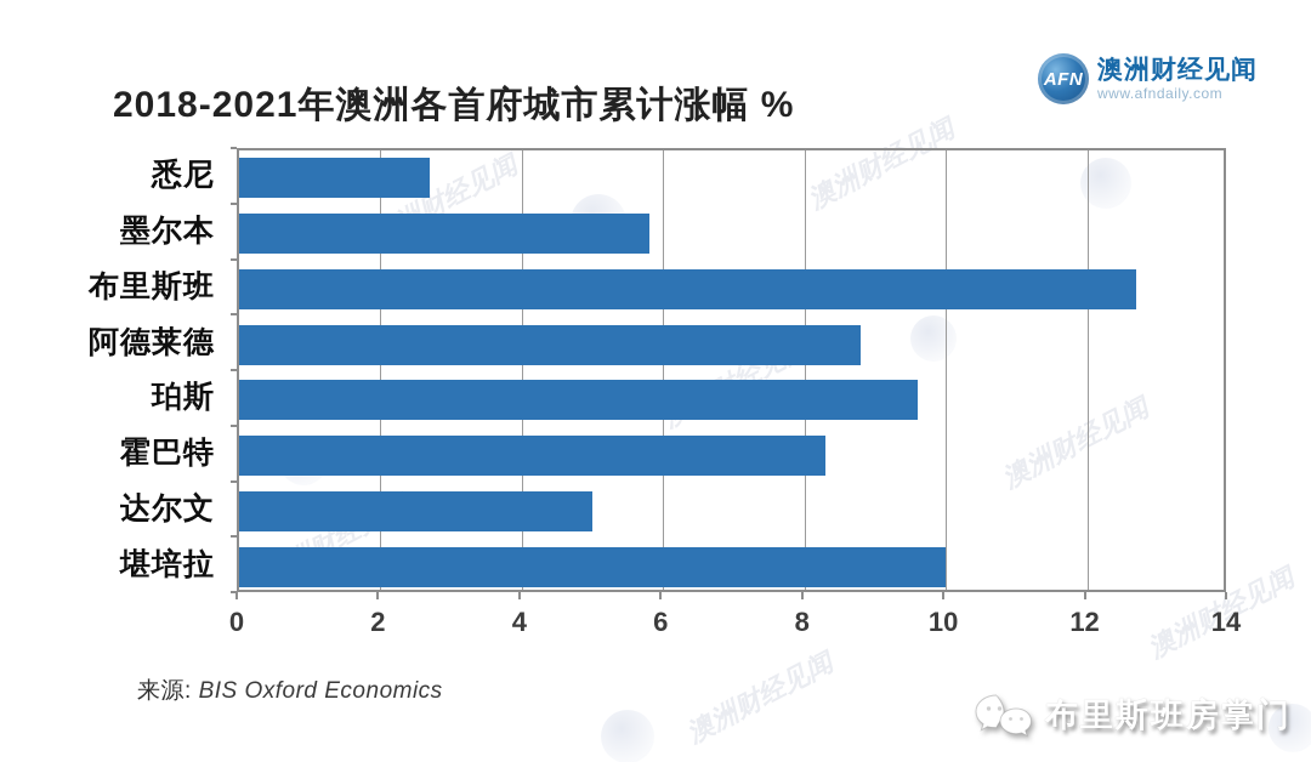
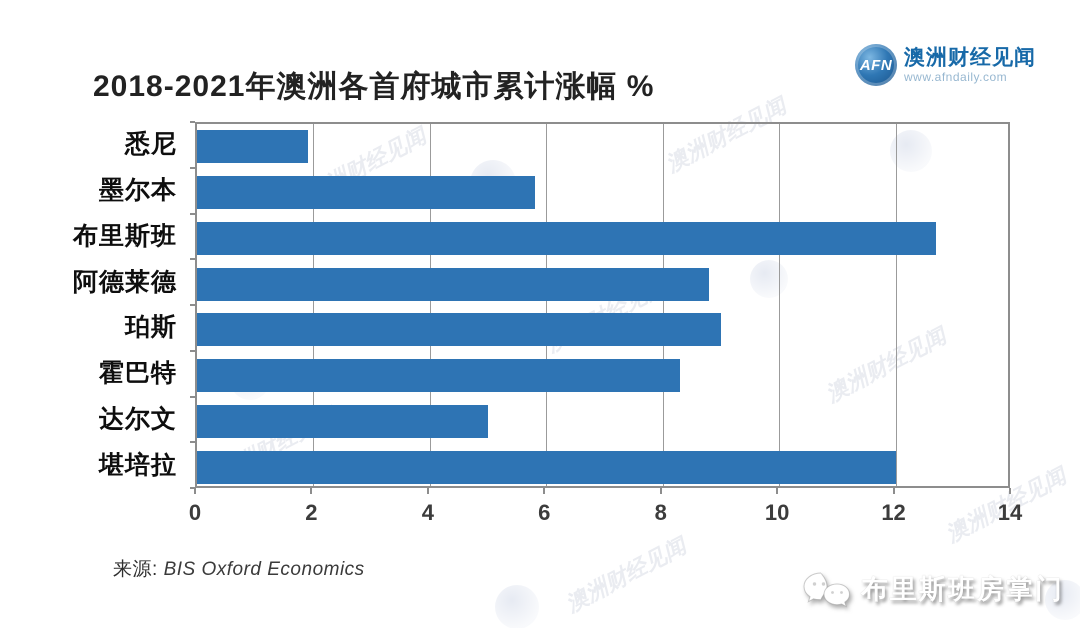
悉尼: 2.7 -> 1.9
珀斯: 9.6 -> 9.0
堪培拉: 10.0 -> 12.0
